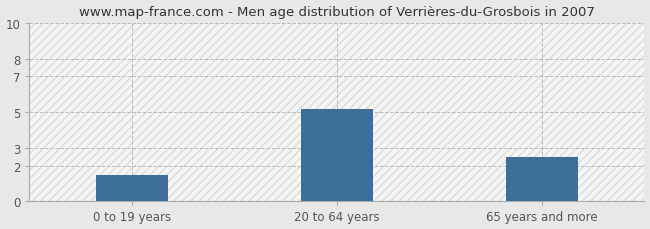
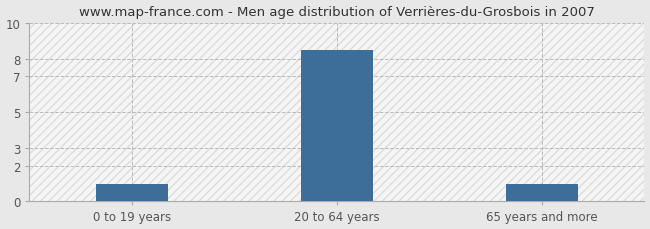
0 to 19 years: 1.5 -> 1.0
20 to 64 years: 5.2 -> 8.5
65 years and more: 2.5 -> 1.0
